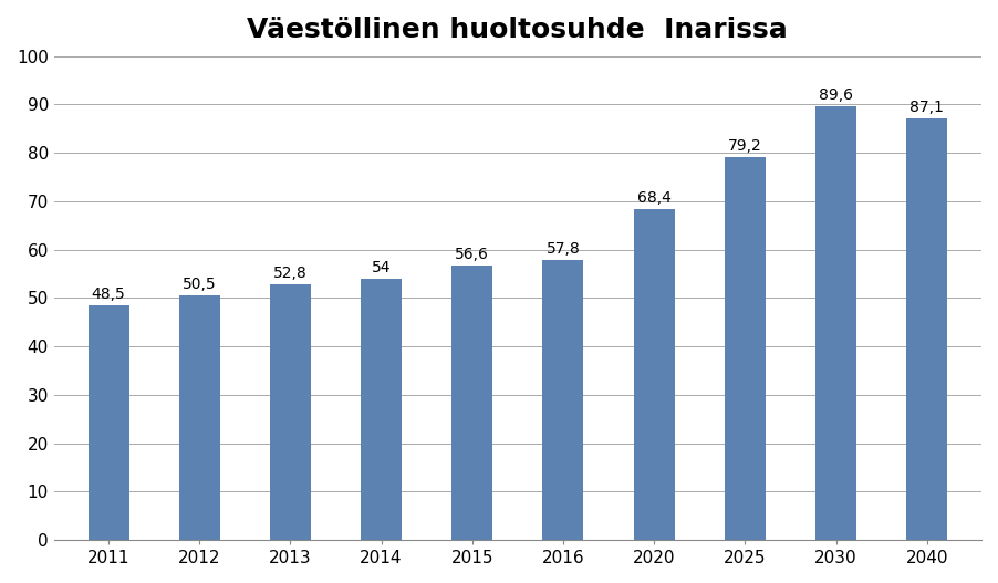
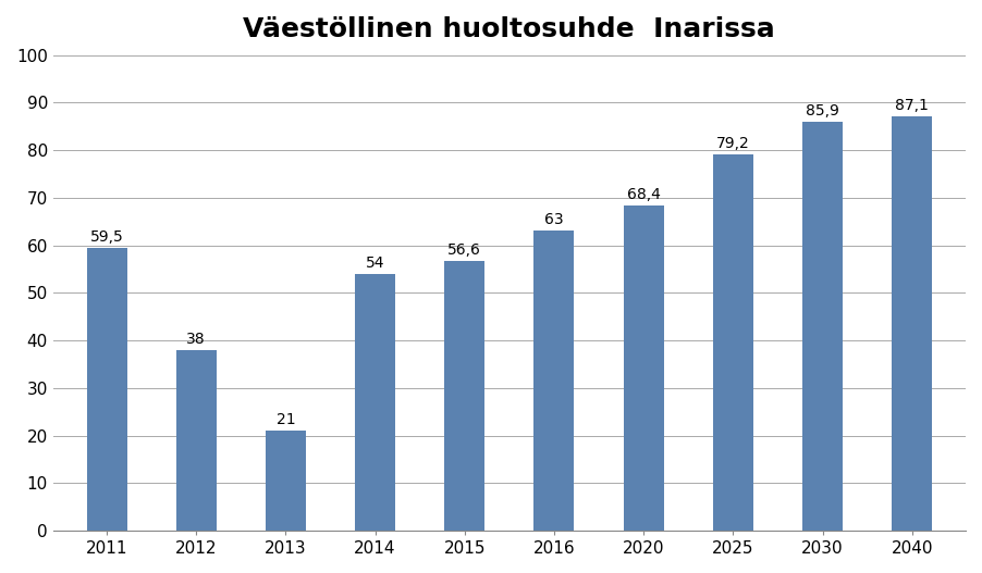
2011: 48,5 -> 59,5
2012: 50,5 -> 38
2013: 52,8 -> 21
2016: 57,8 -> 63
2030: 89,6 -> 85,9
